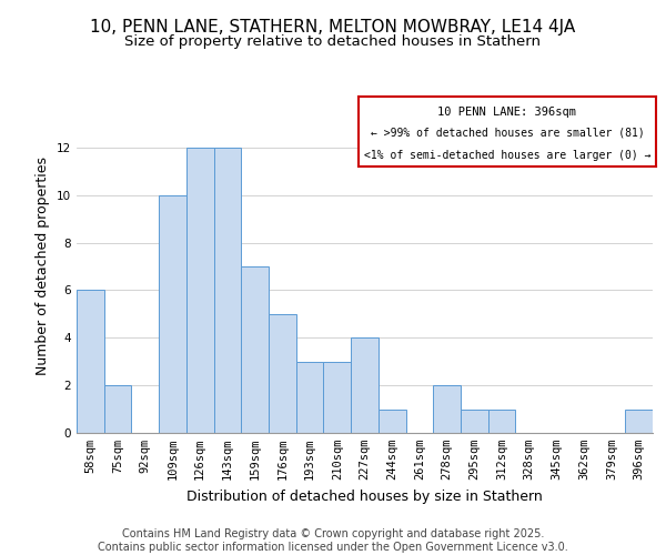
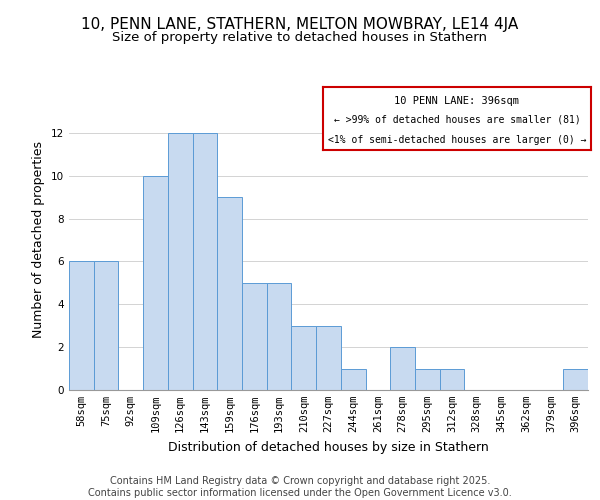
75sqm: 2 -> 6
159sqm: 7 -> 9
193sqm: 3 -> 5
227sqm: 4 -> 3
